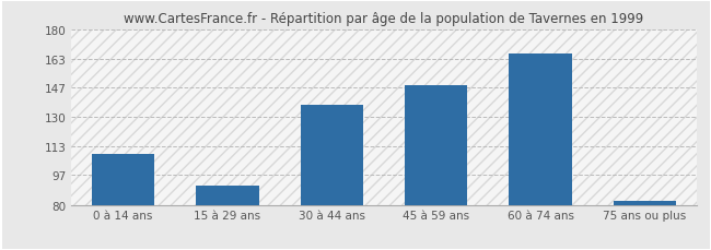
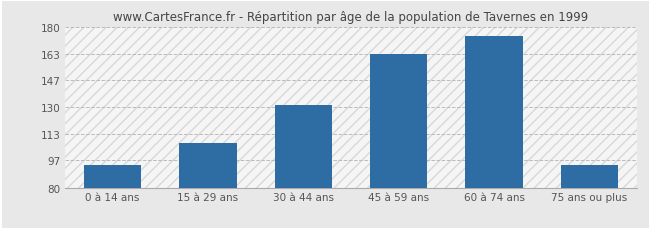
0 à 14 ans: 109 -> 94
15 à 29 ans: 91 -> 108
30 à 44 ans: 137 -> 131
45 à 59 ans: 148 -> 163
60 à 74 ans: 166 -> 174
75 ans ou plus: 82 -> 94
